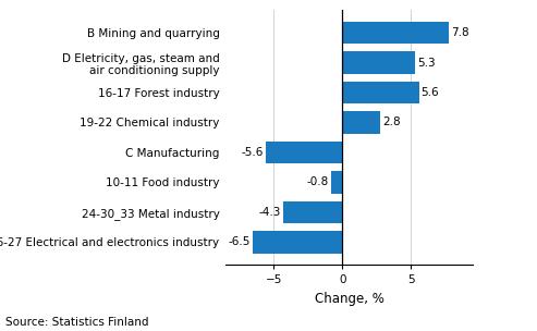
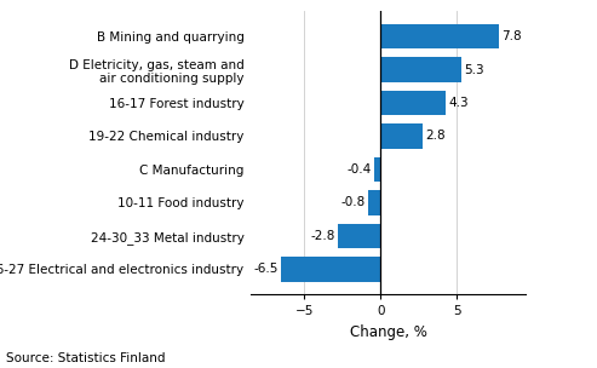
16-17 Forest industry: 5.6 -> 4.3
C Manufacturing: -5.6 -> -0.4
24-30_33 Metal industry: -4.3 -> -2.8
